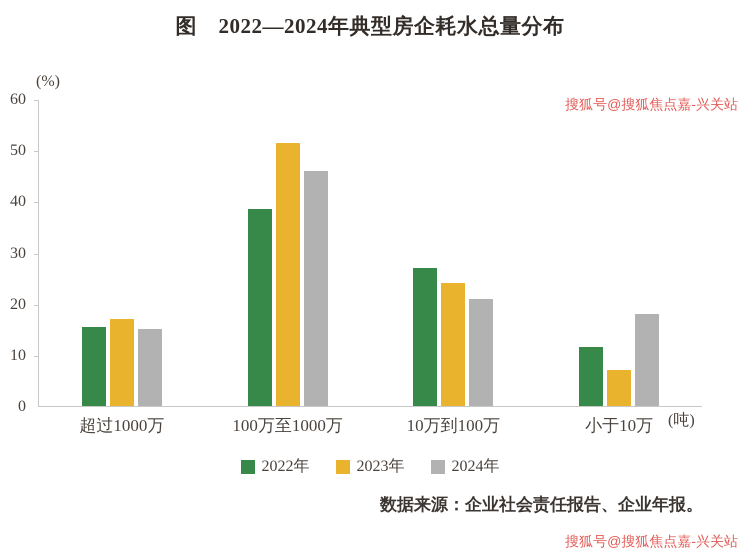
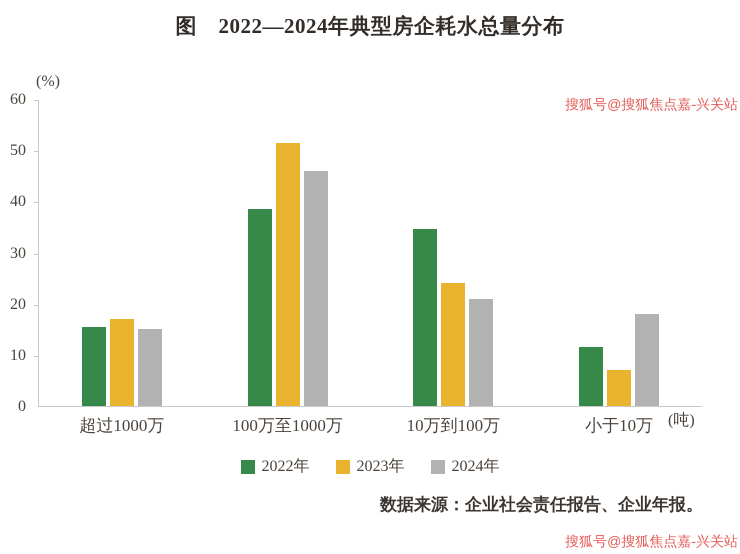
2022年/10万到100万: 27 -> 34
